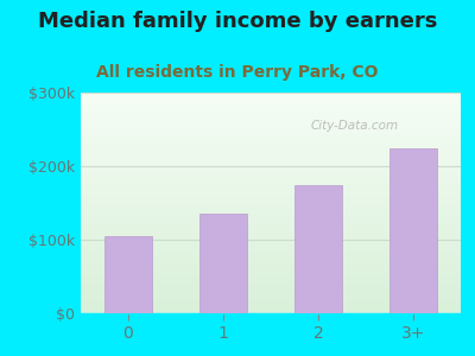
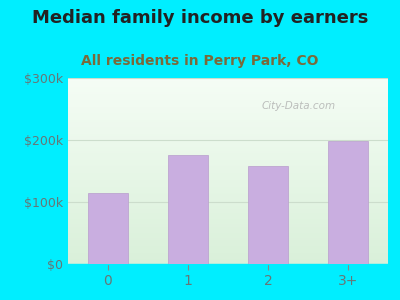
0: $105k -> $114k
1: $135k -> $176k
2: $175k -> $158k
3+: $225k -> $198k
